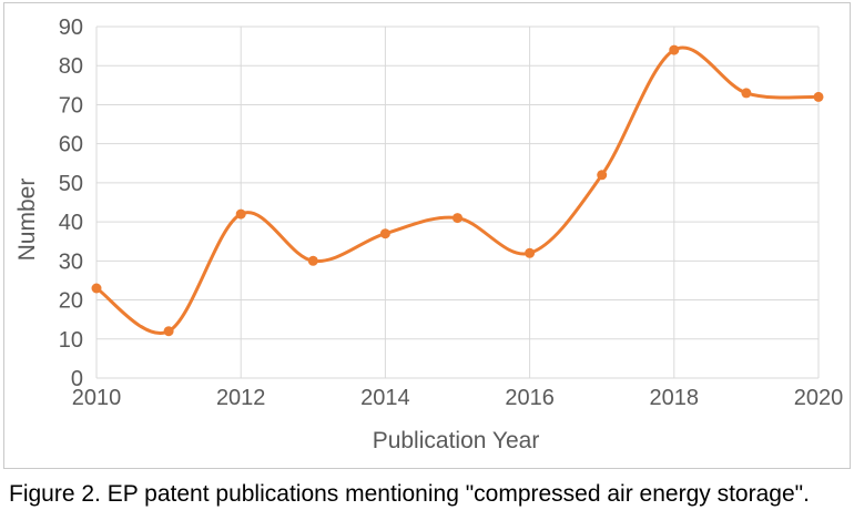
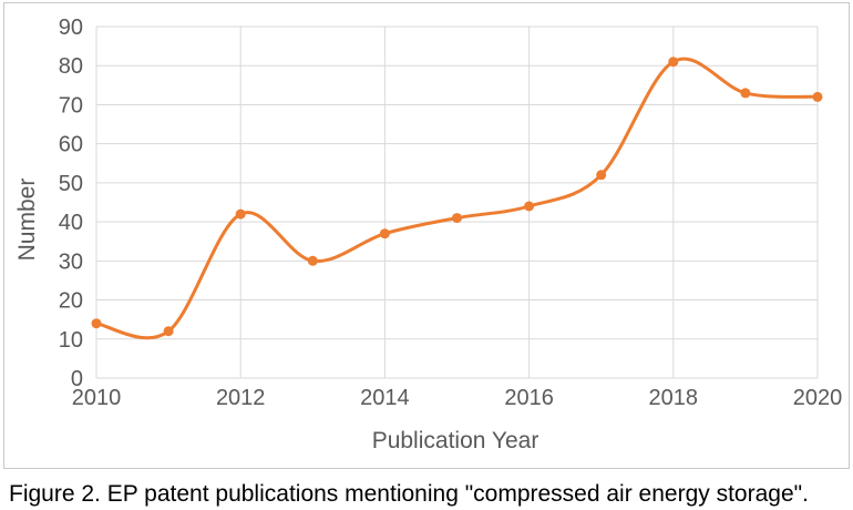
2010: 23 -> 14
2016: 32 -> 44
2018: 84 -> 81
